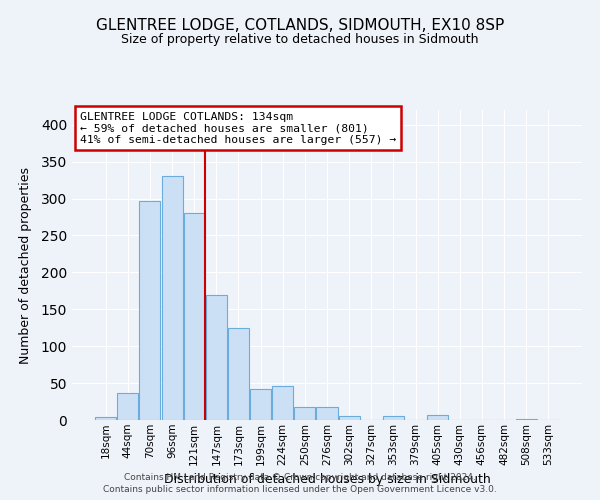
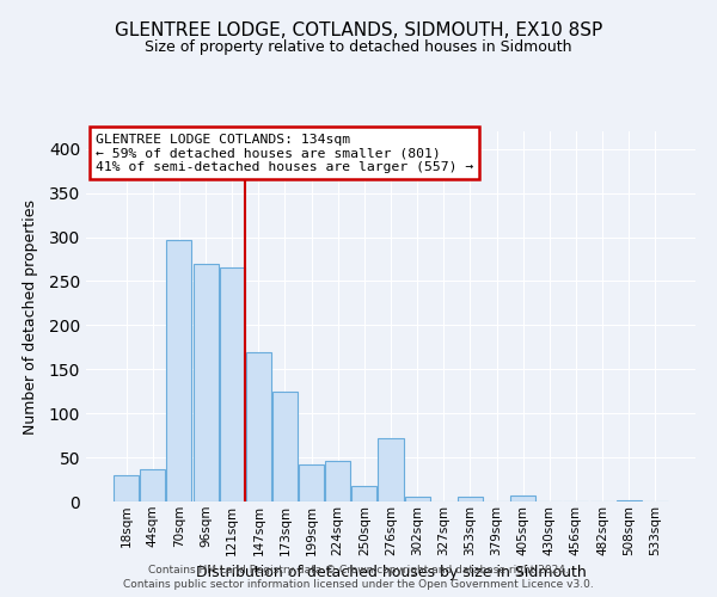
18sqm: 4 -> 30
96sqm: 330 -> 270
121sqm: 280 -> 266
276sqm: 18 -> 72
